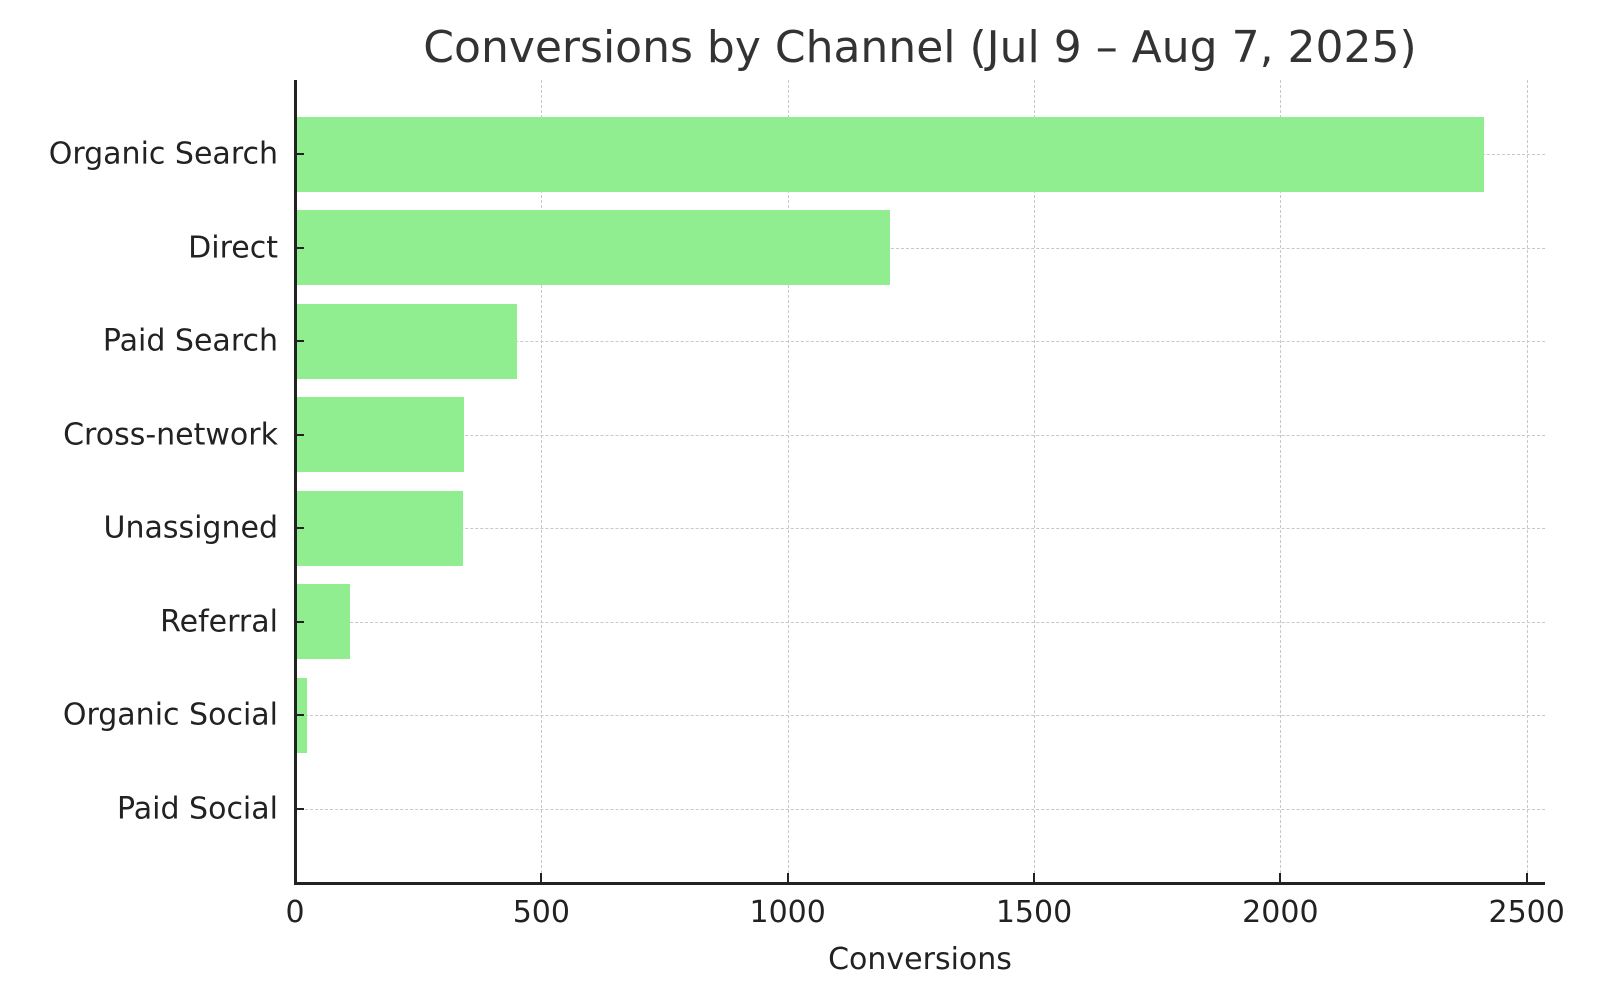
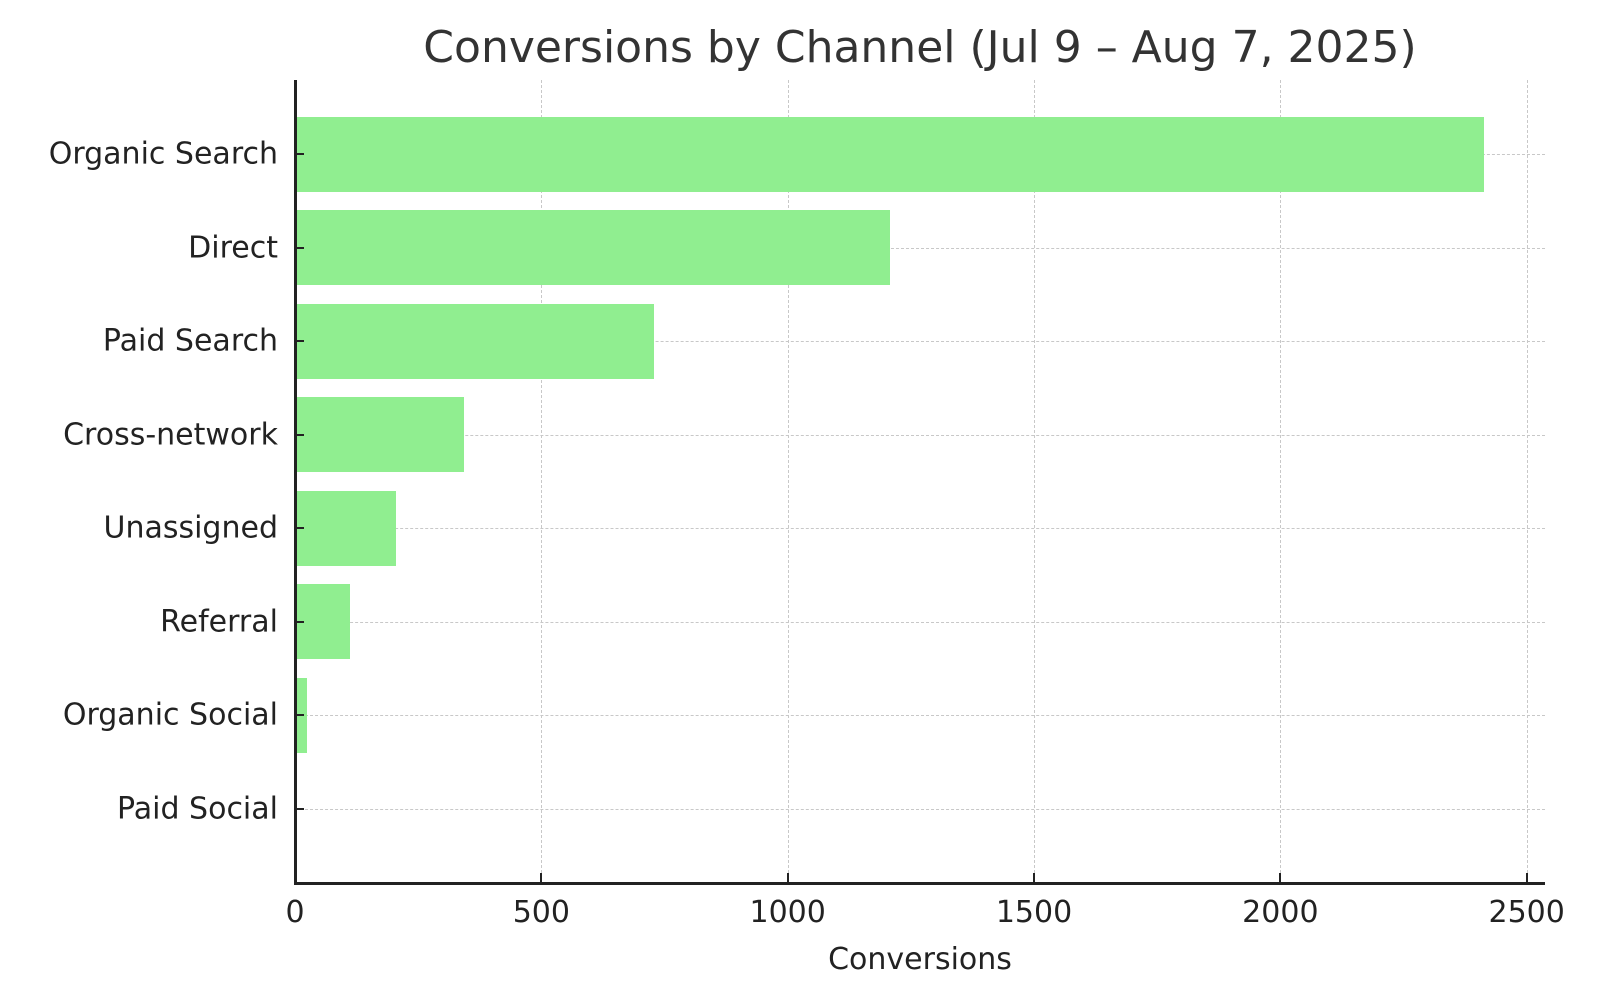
Paid Search: 450 -> 730
Unassigned: 340 -> 210
